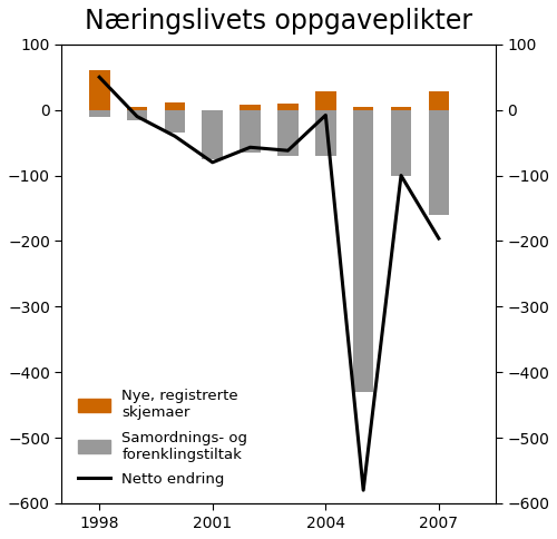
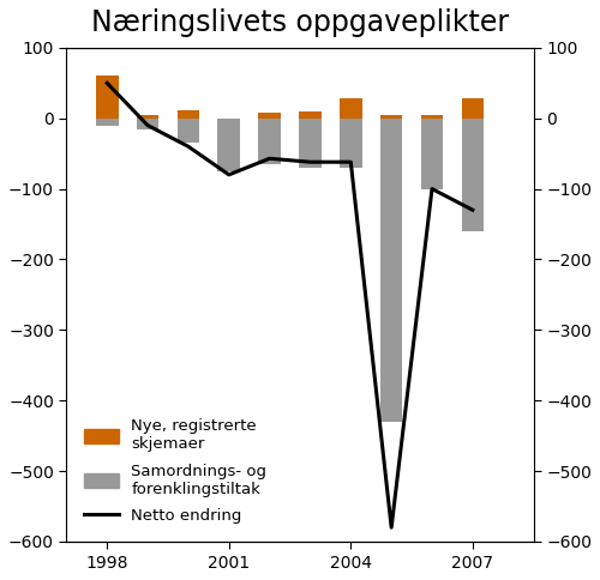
Netto endring/2004: -8 -> -62
Netto endring/2007: -196 -> -130
